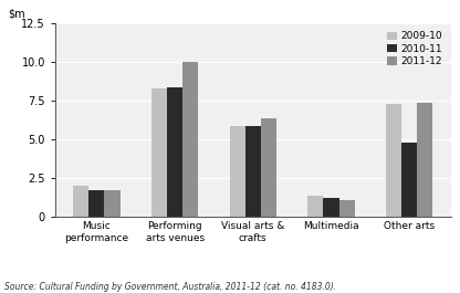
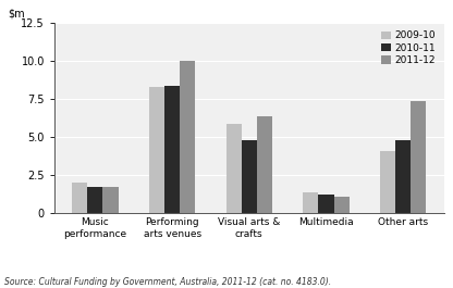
2010-11/Visual arts & crafts: 5.9 -> 4.8
2009-10/Other arts: 7.3 -> 4.1
